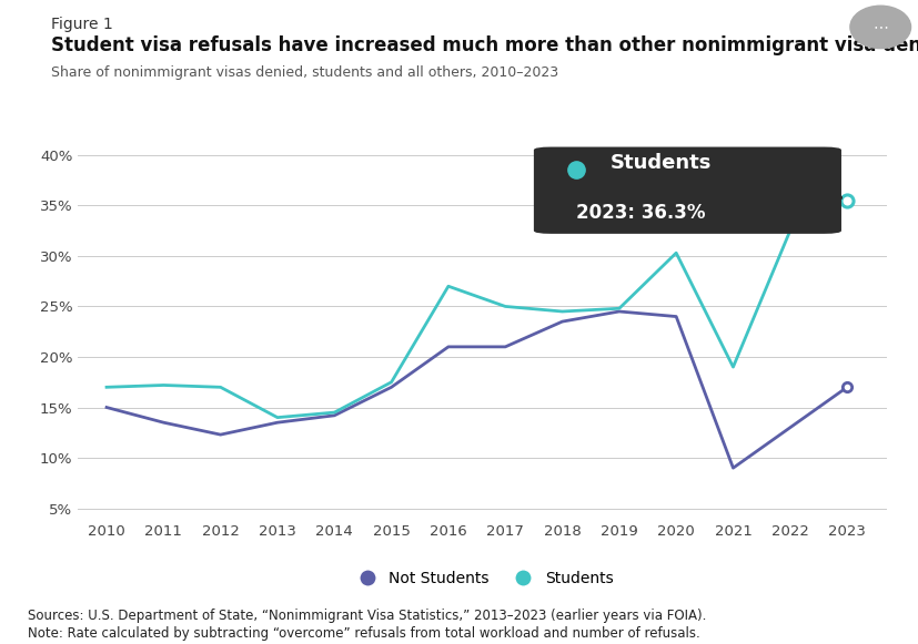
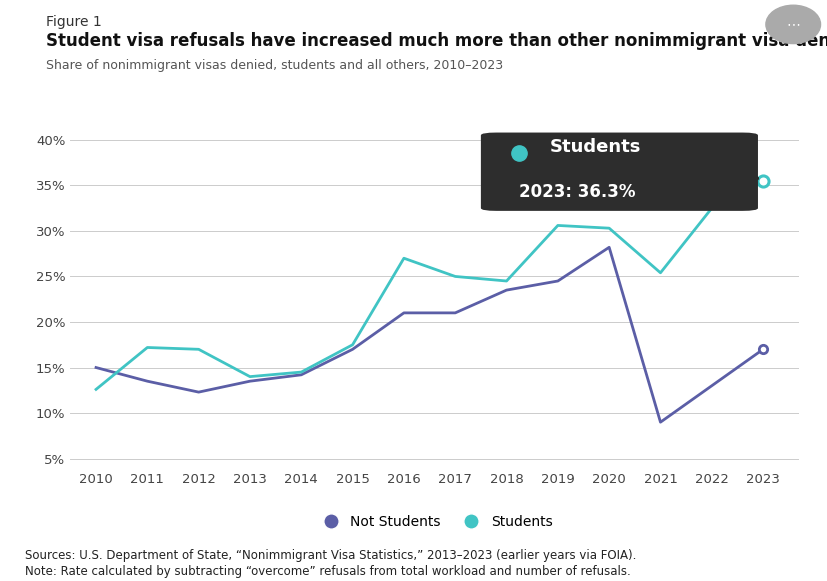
Students/2010: 17.0% -> 12.6%
Students/2019: 24.8% -> 30.6%
Not Students/2020: 24.0% -> 28.2%
Students/2021: 19.0% -> 25.4%
